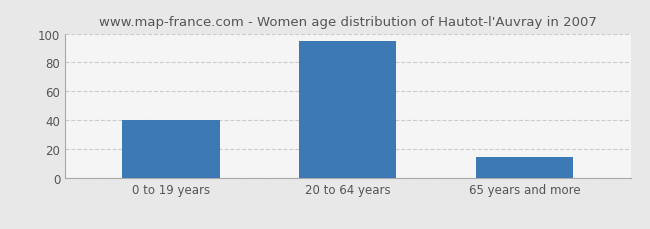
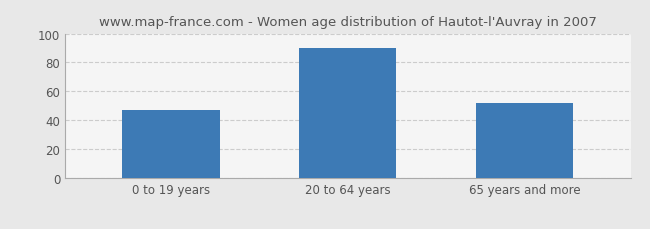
0 to 19 years: 40 -> 47
20 to 64 years: 95 -> 90
65 years and more: 15 -> 52
